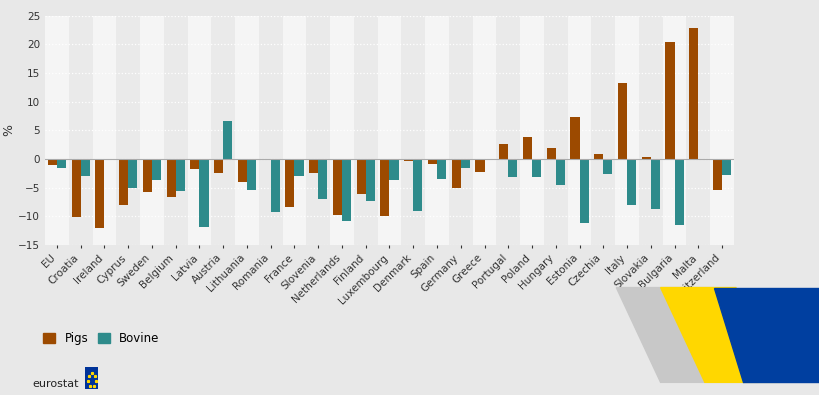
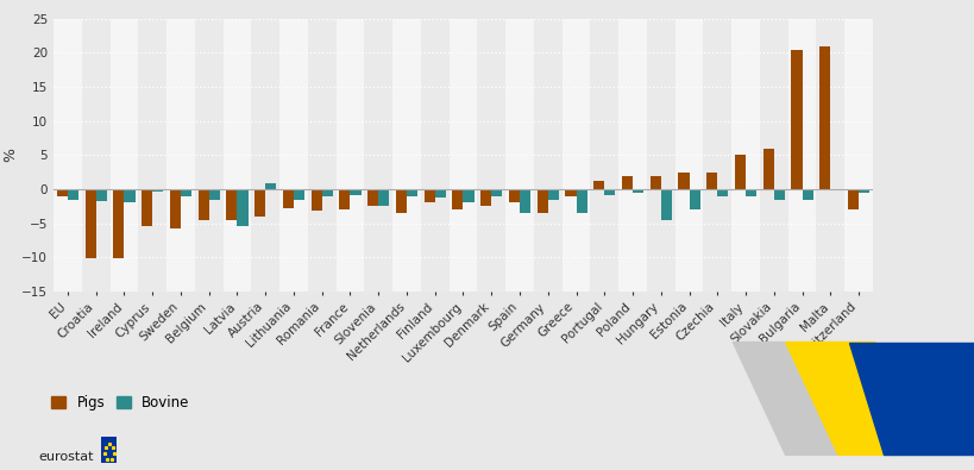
Bovine/Croatia: -3.0 -> -1.8
Pigs/Ireland: -12.0 -> -10.2
Bovine/Ireland: -0.2 -> -2.0
Pigs/Cyprus: -8.0 -> -5.5
Bovine/Cyprus: -5.0 -> -0.4
Bovine/Sweden: -3.6 -> -1.0
Pigs/Belgium: -6.6 -> -4.5
Bovine/Belgium: -5.6 -> -1.5
Pigs/Latvia: -1.8 -> -4.5
Bovine/Latvia: -11.8 -> -5.5
Pigs/Austria: -2.4 -> -4.0
Bovine/Austria: 6.6 -> 0.8
Pigs/Lithuania: -4.0 -> -2.8
Bovine/Lithuania: -5.4 -> -1.5
Pigs/Romania: -0.2 -> -3.2
Bovine/Romania: -9.2 -> -1.0
Pigs/France: -8.4 -> -3.0
Bovine/France: -3.0 -> -0.8
Bovine/Slovenia: -7.0 -> -2.5
Pigs/Netherlands: -9.8 -> -3.5
Bovine/Netherlands: -10.8 -> -1.0
Pigs/Finland: -6.2 -> -2.0
Bovine/Finland: -7.4 -> -1.2
Pigs/Luxembourg: -10.0 -> -3.0
Bovine/Luxembourg: -3.6 -> -2.0
Pigs/Denmark: -0.4 -> -2.5
Bovine/Denmark: -9.0 -> -1.0
Pigs/Spain: -0.8 -> -2.0
Pigs/Germany: -5.0 -> -3.5
Pigs/Greece: -2.2 -> -1.0
Bovine/Greece: -0.2 -> -3.5
Pigs/Portugal: 2.6 -> 1.2
Bovine/Portugal: -3.2 -> -0.8
Pigs/Poland: 3.8 -> 2.0
Bovine/Poland: -3.2 -> -0.5
Pigs/Estonia: 7.4 -> 2.5
Bovine/Estonia: -11.2 -> -3.0
Pigs/Czechia: 0.8 -> 2.5
Bovine/Czechia: -2.6 -> -1.0
Pigs/Italy: 13.2 -> 5.0
Bovine/Italy: -8.0 -> -1.0
Pigs/Slovakia: 0.4 -> 6.0
Bovine/Slovakia: -8.8 -> -1.5
Bovine/Bulgaria: -11.6 -> -1.5
Pigs/Malta: 22.8 -> 21.0
Pigs/Switzerland: -5.4 -> -3.0
Bovine/Switzerland: -2.8 -> -0.5
